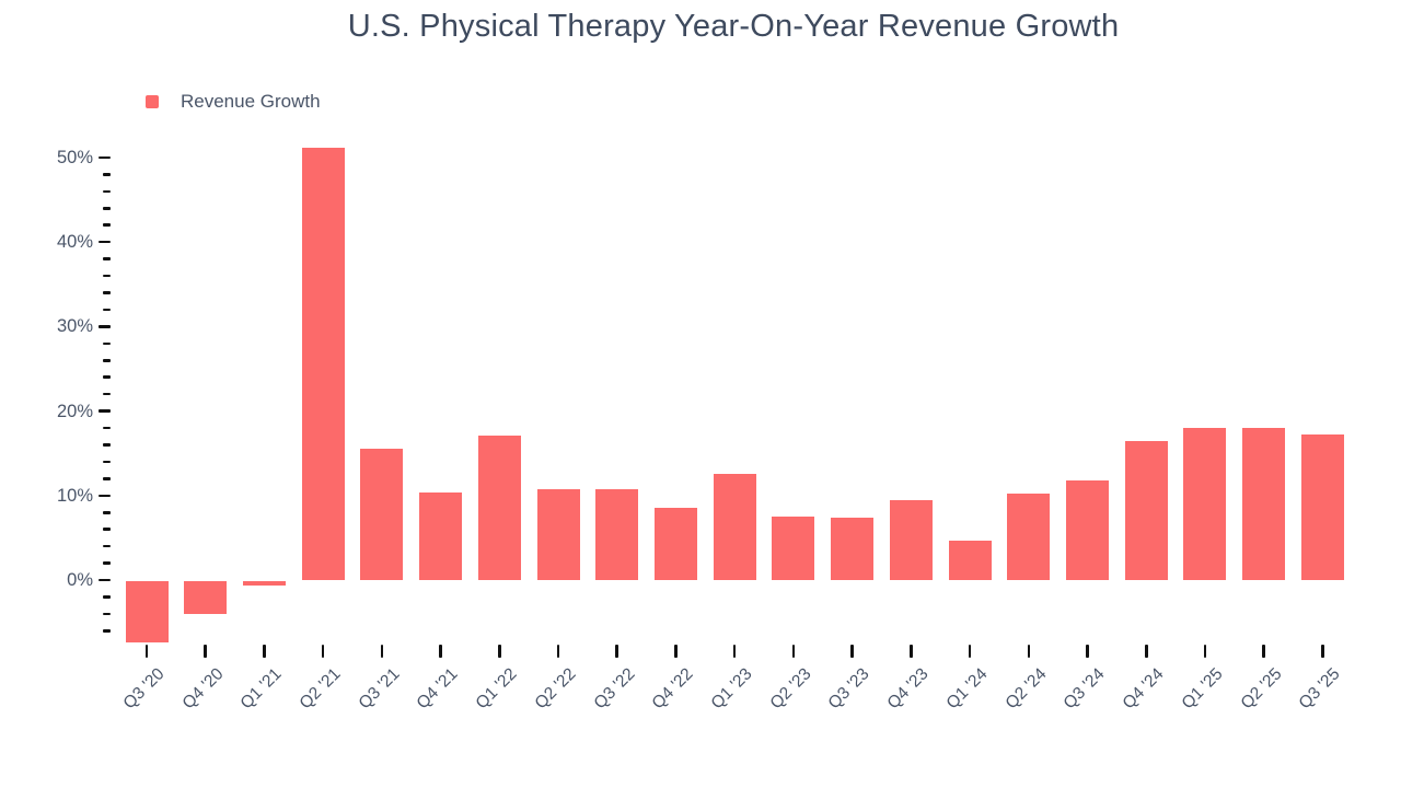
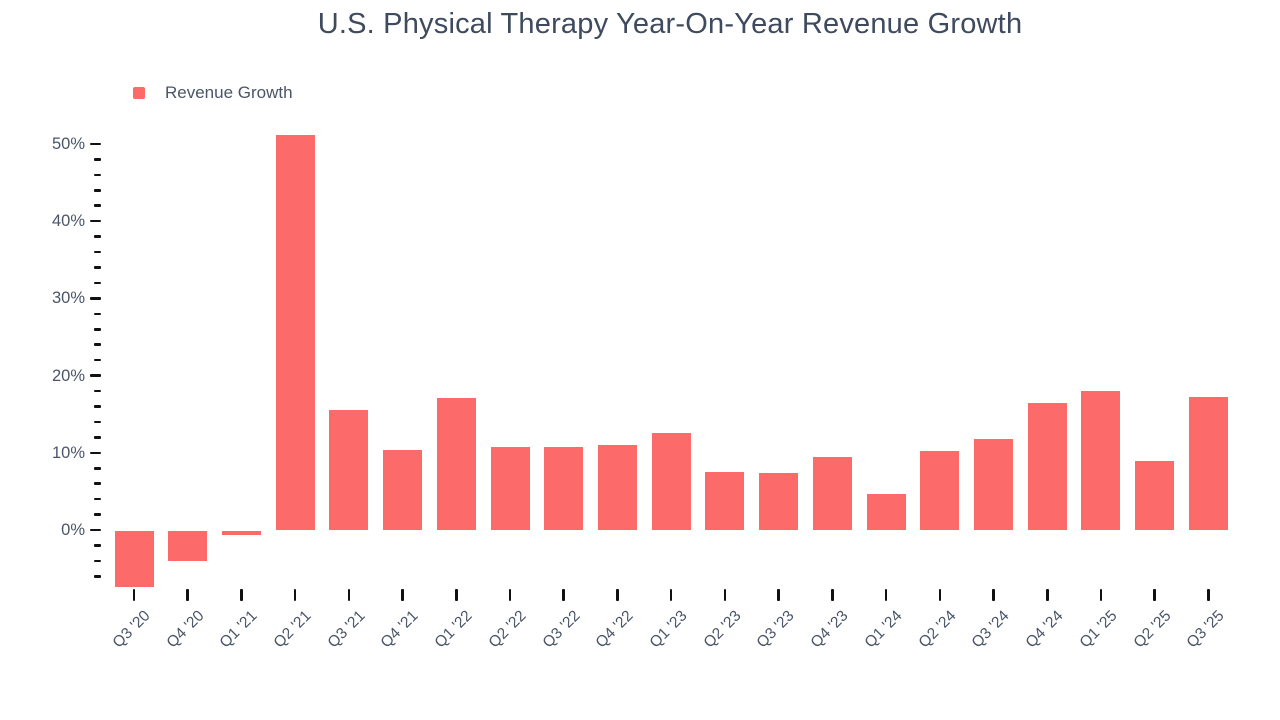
Q4 '22: 9% -> 11%
Q2 '25: 18% -> 9%
